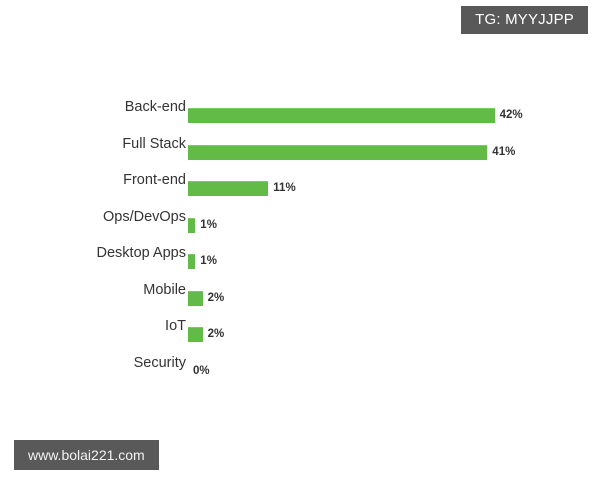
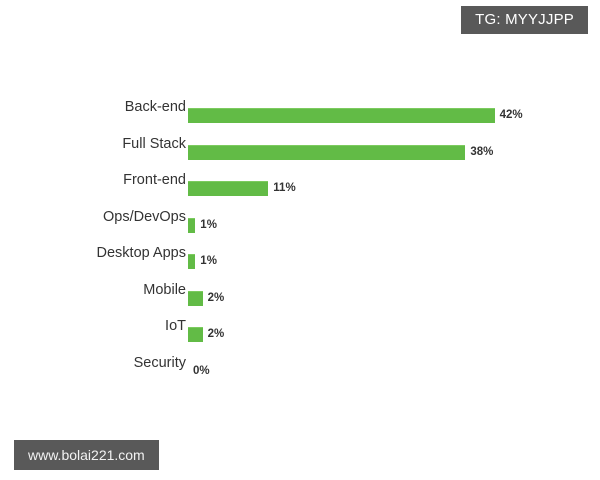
Full Stack: 41% -> 38%
